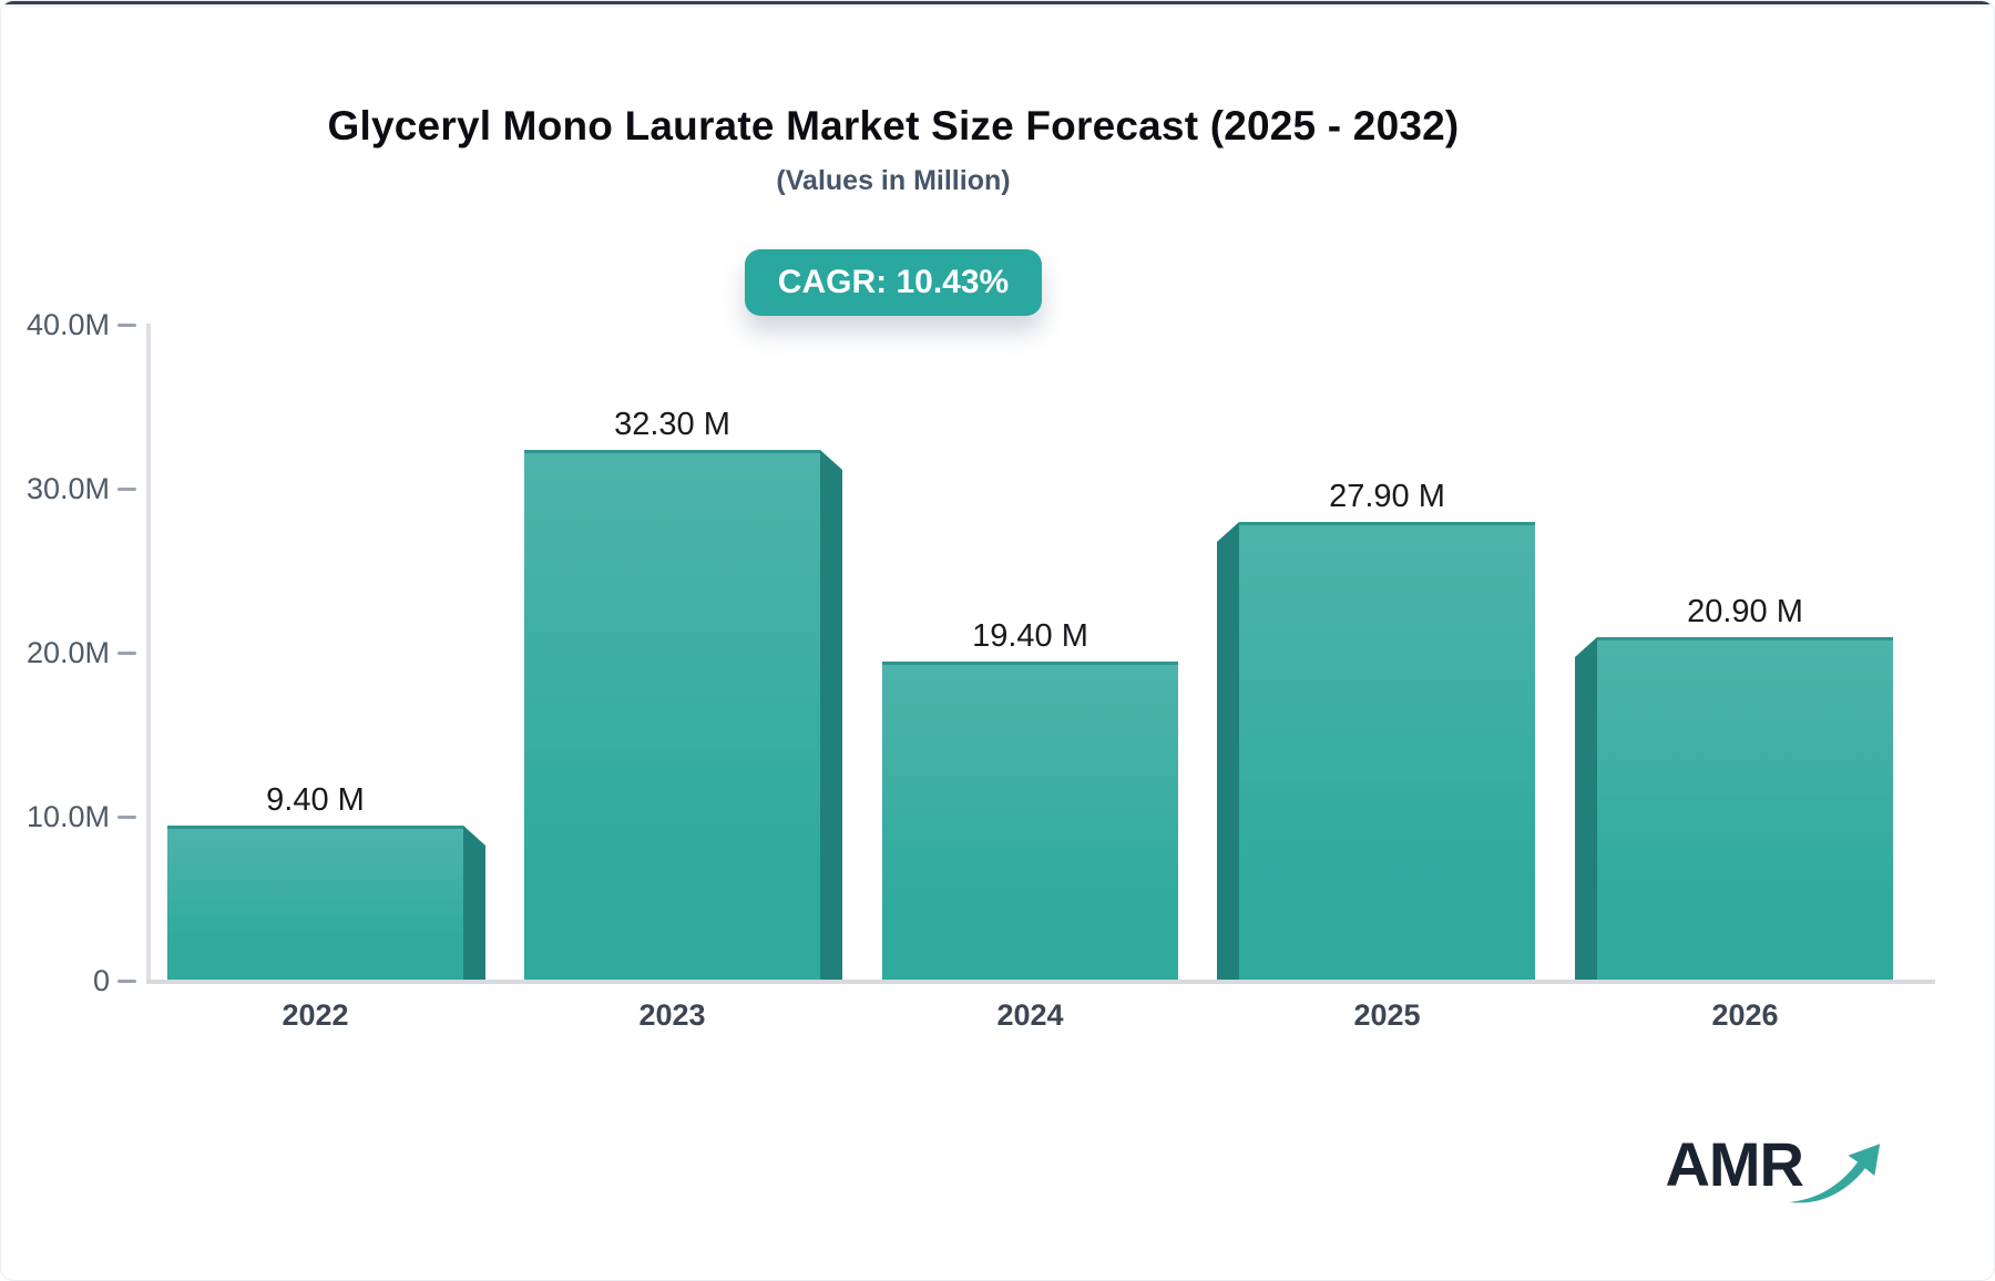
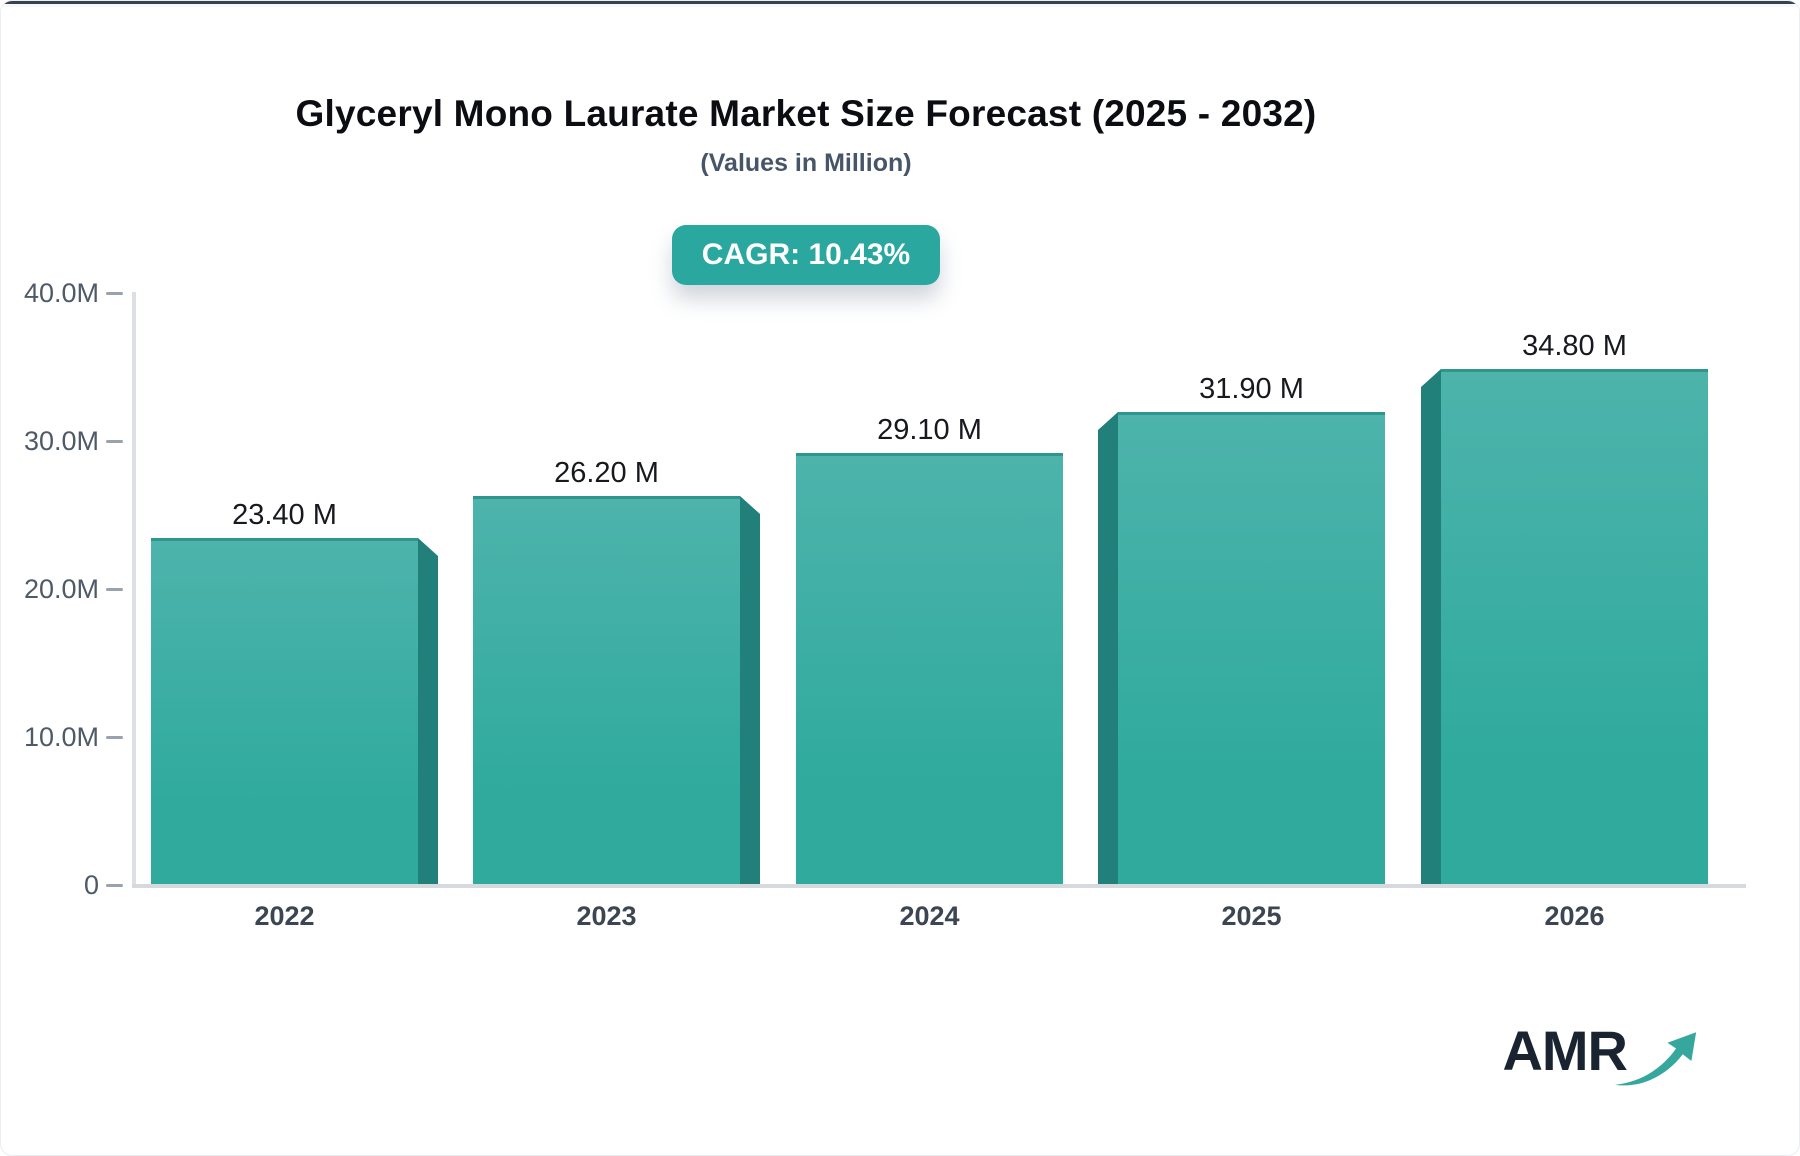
2022: 9.40 -> 23.40
2023: 32.30 -> 26.20
2024: 19.40 -> 29.10
2025: 27.90 -> 31.90
2026: 20.90 -> 34.80
